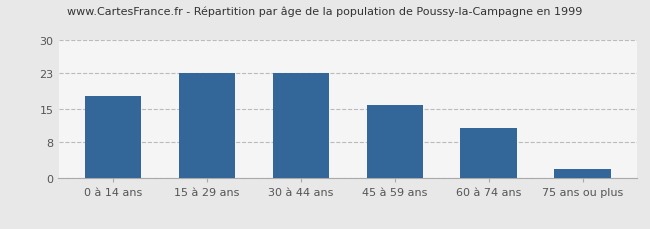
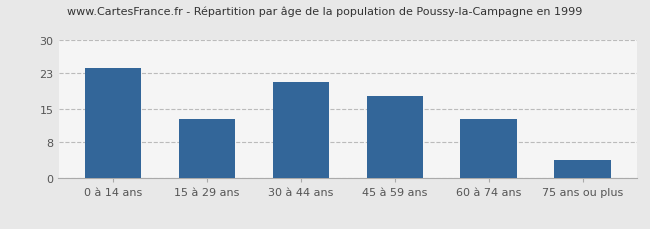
0 à 14 ans: 18 -> 24
15 à 29 ans: 23 -> 13
30 à 44 ans: 23 -> 21
45 à 59 ans: 16 -> 18
60 à 74 ans: 11 -> 13
75 ans ou plus: 2 -> 4
